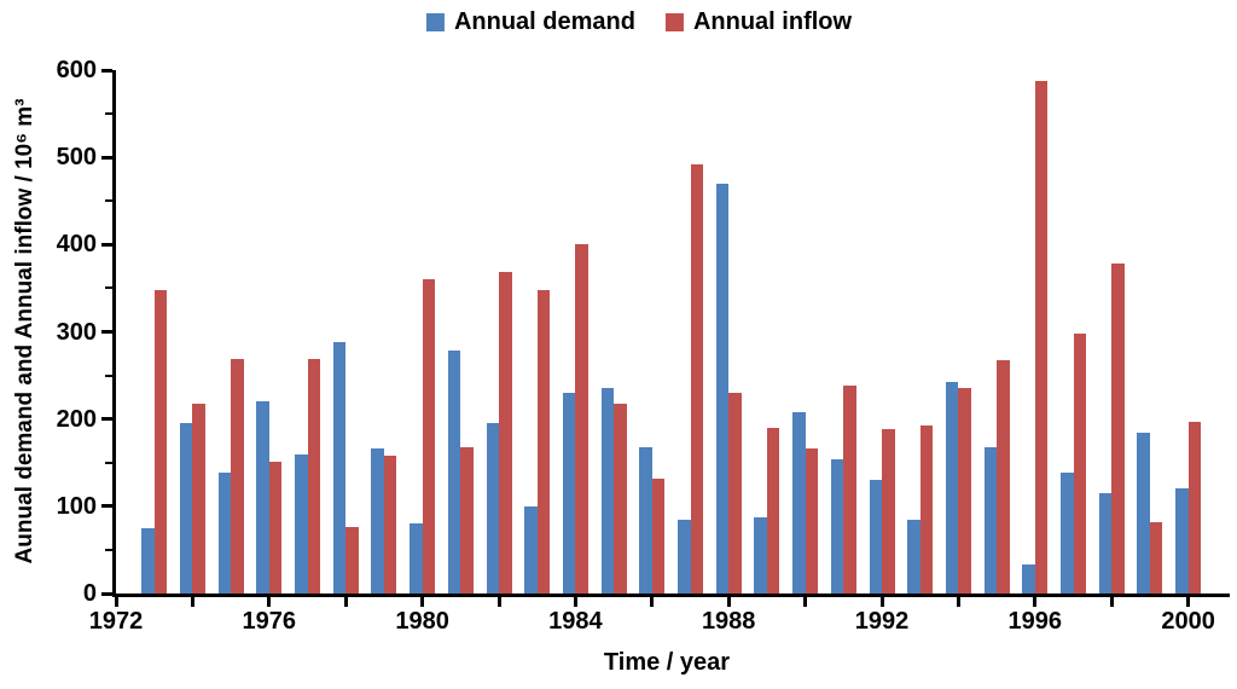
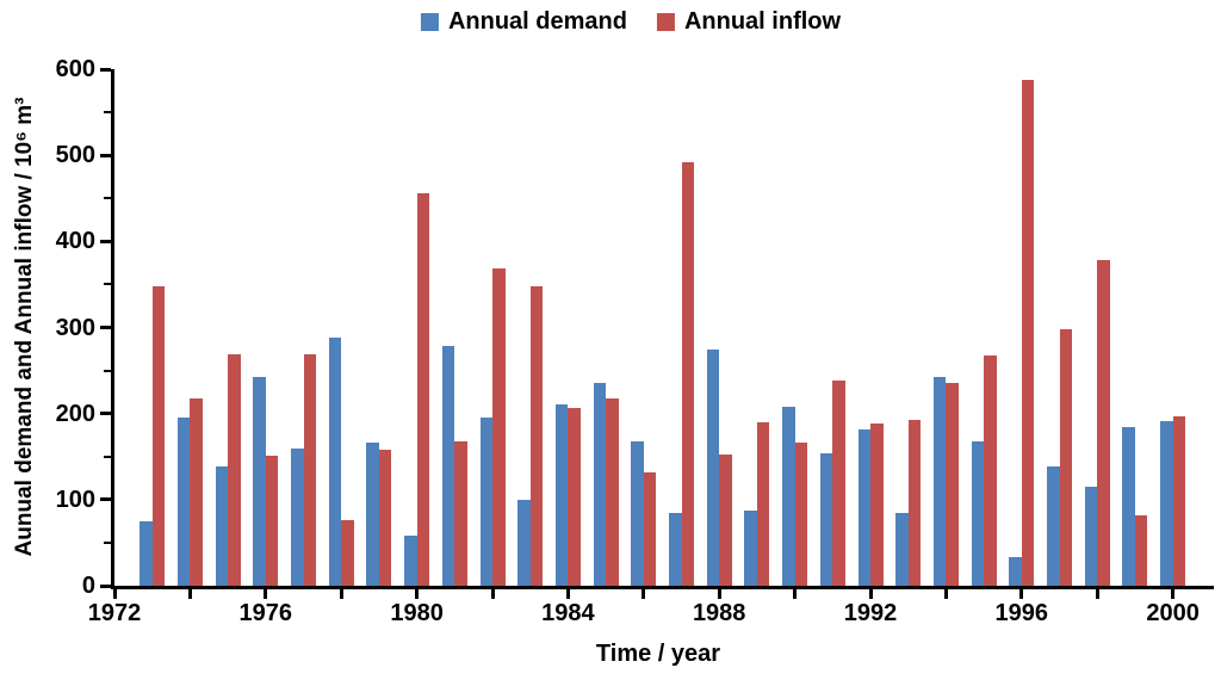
Annual demand/1976: 220 -> 240
Annual demand/1980: 80 -> 60
Annual inflow/1980: 360 -> 460
Annual demand/1984: 230 -> 210
Annual inflow/1984: 400 -> 210
Annual demand/1988: 470 -> 270
Annual inflow/1988: 230 -> 150
Annual demand/1992: 130 -> 180
Annual demand/2000: 120 -> 190
